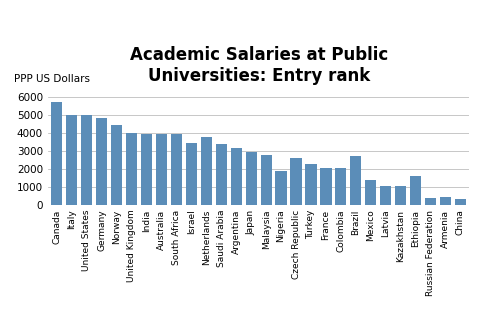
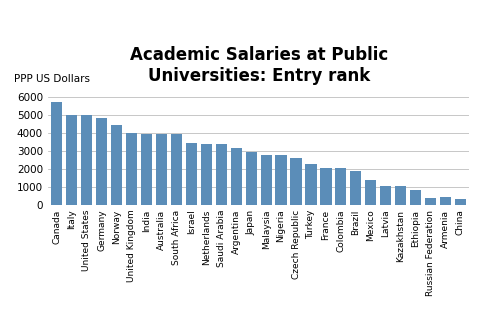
Netherlands: 3800 -> 3400
Nigeria: 1900 -> 2800
Brazil: 2700 -> 1900
Ethiopia: 1600 -> 800
